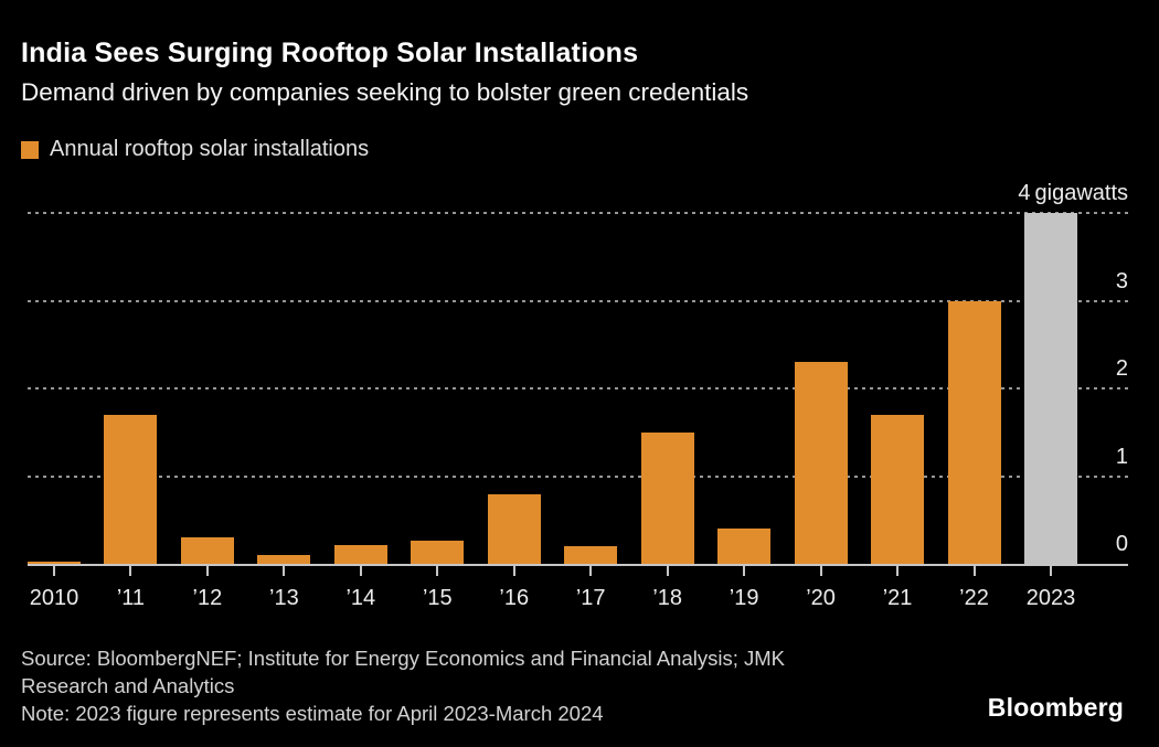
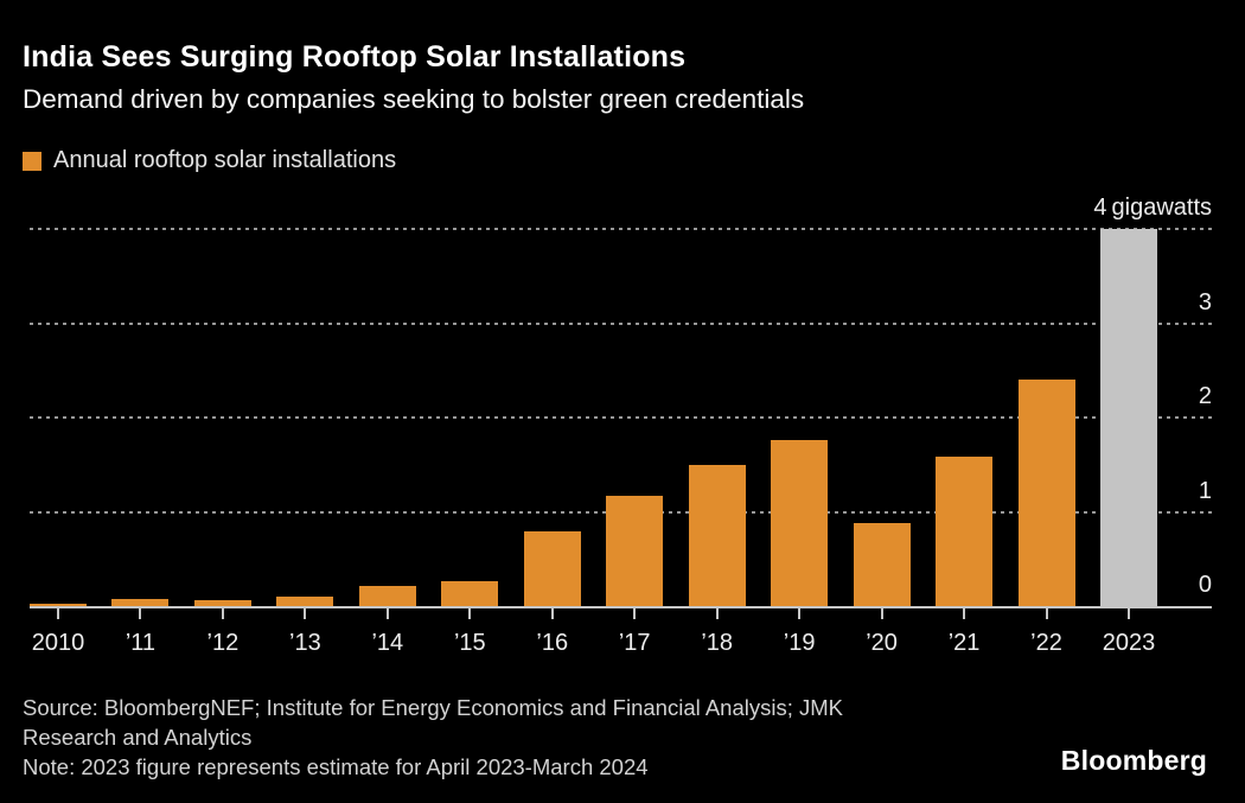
’11: 1.7 -> 0.1
’12: 0.3 -> 0.1
’17: 0.2 -> 1.2
’19: 0.4 -> 1.8
’20: 2.3 -> 0.9
’21: 1.7 -> 1.6
’22: 3.0 -> 2.4
